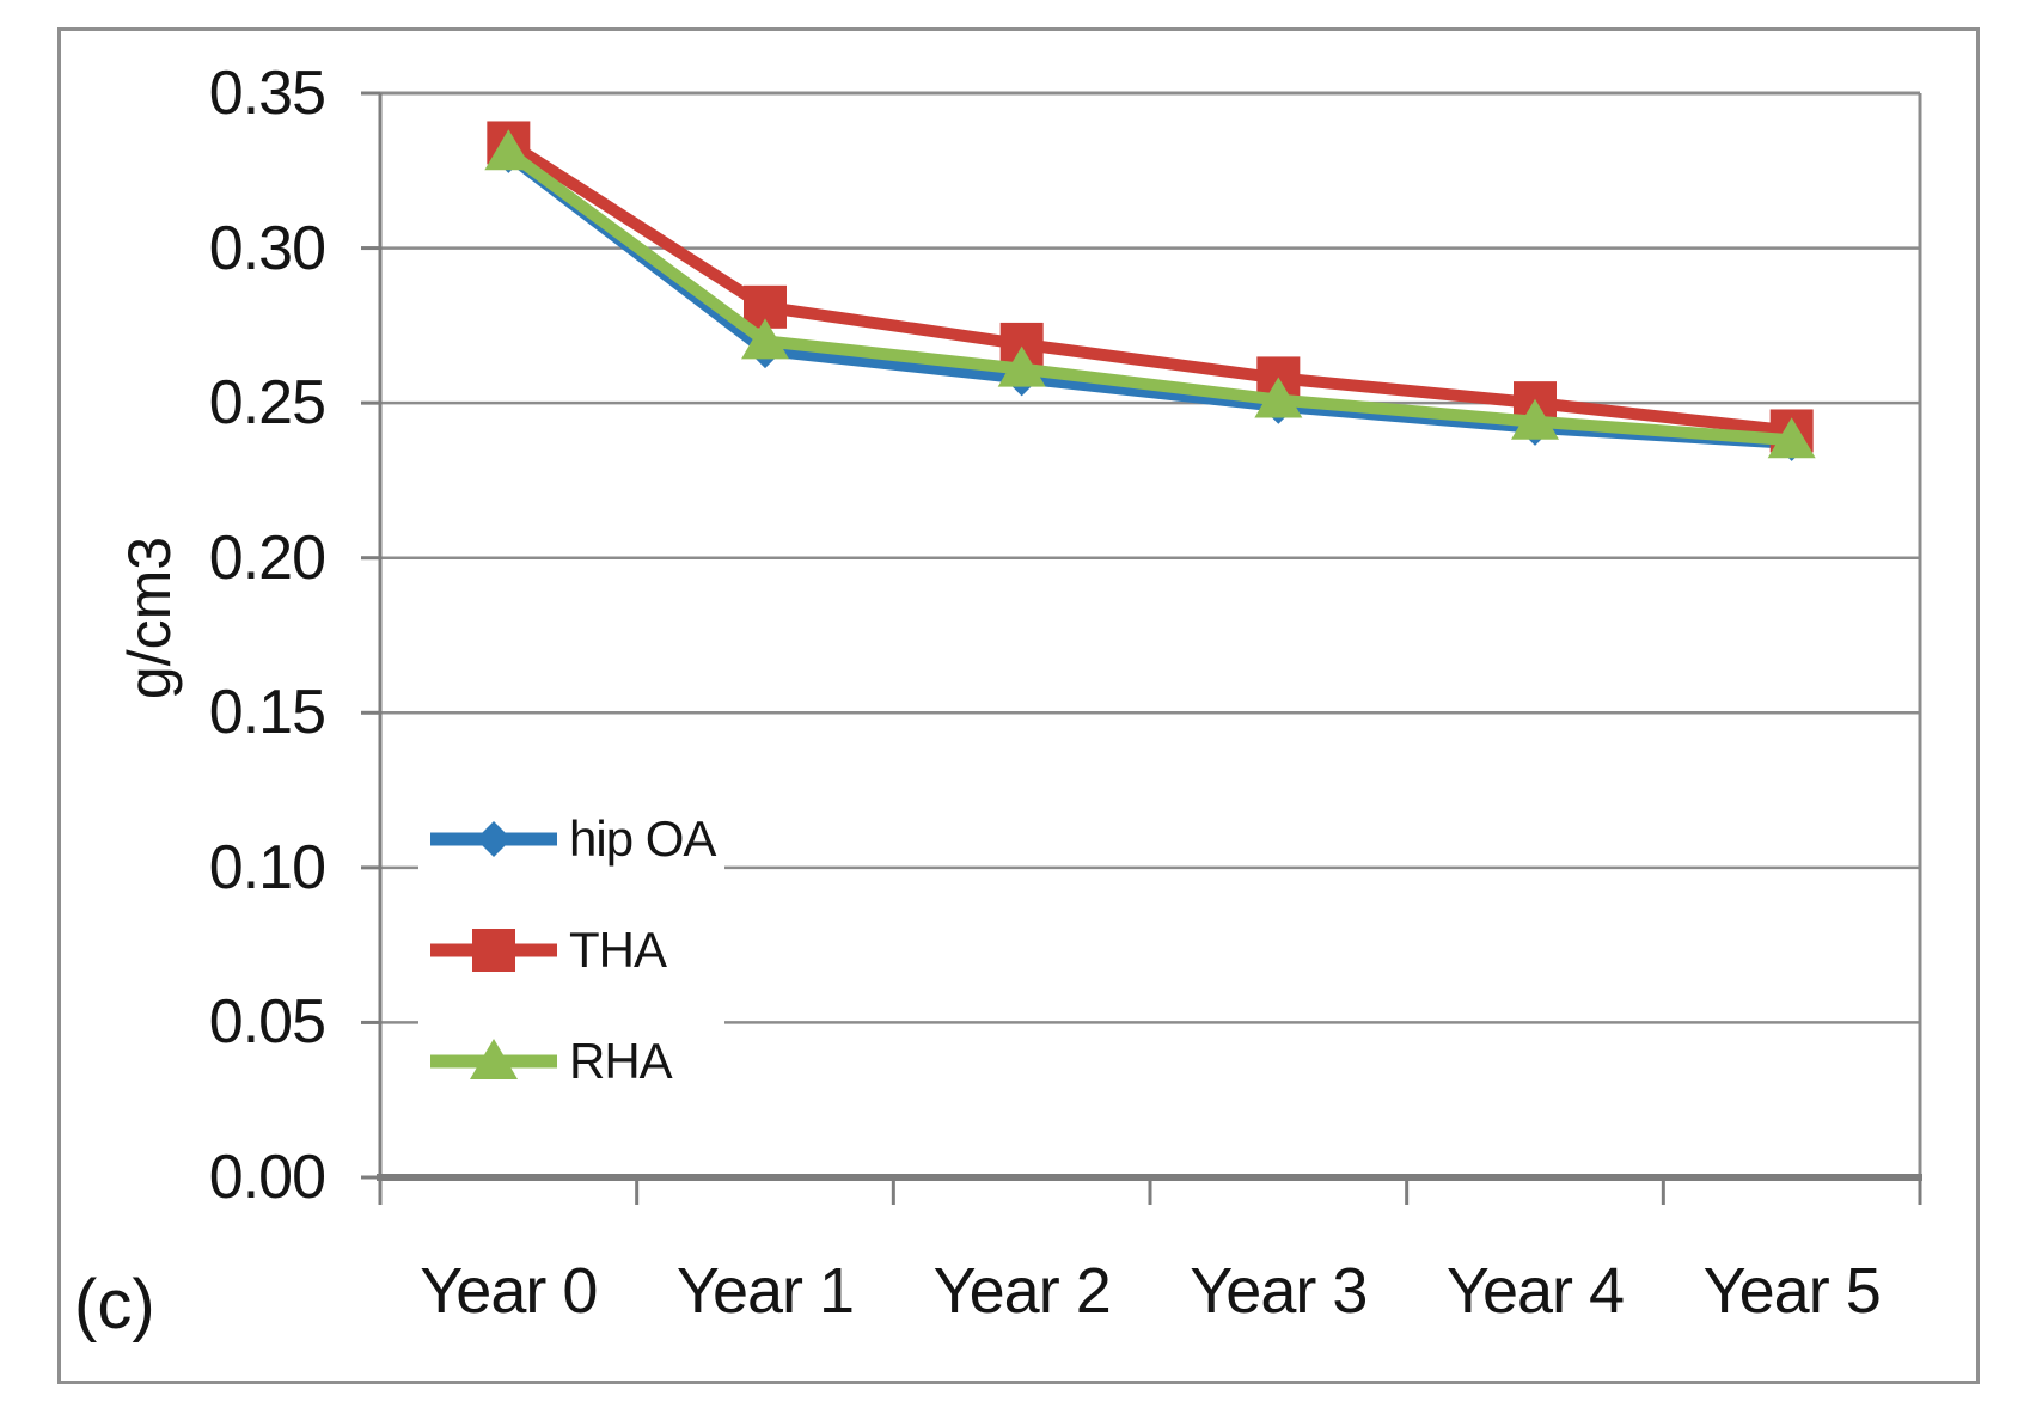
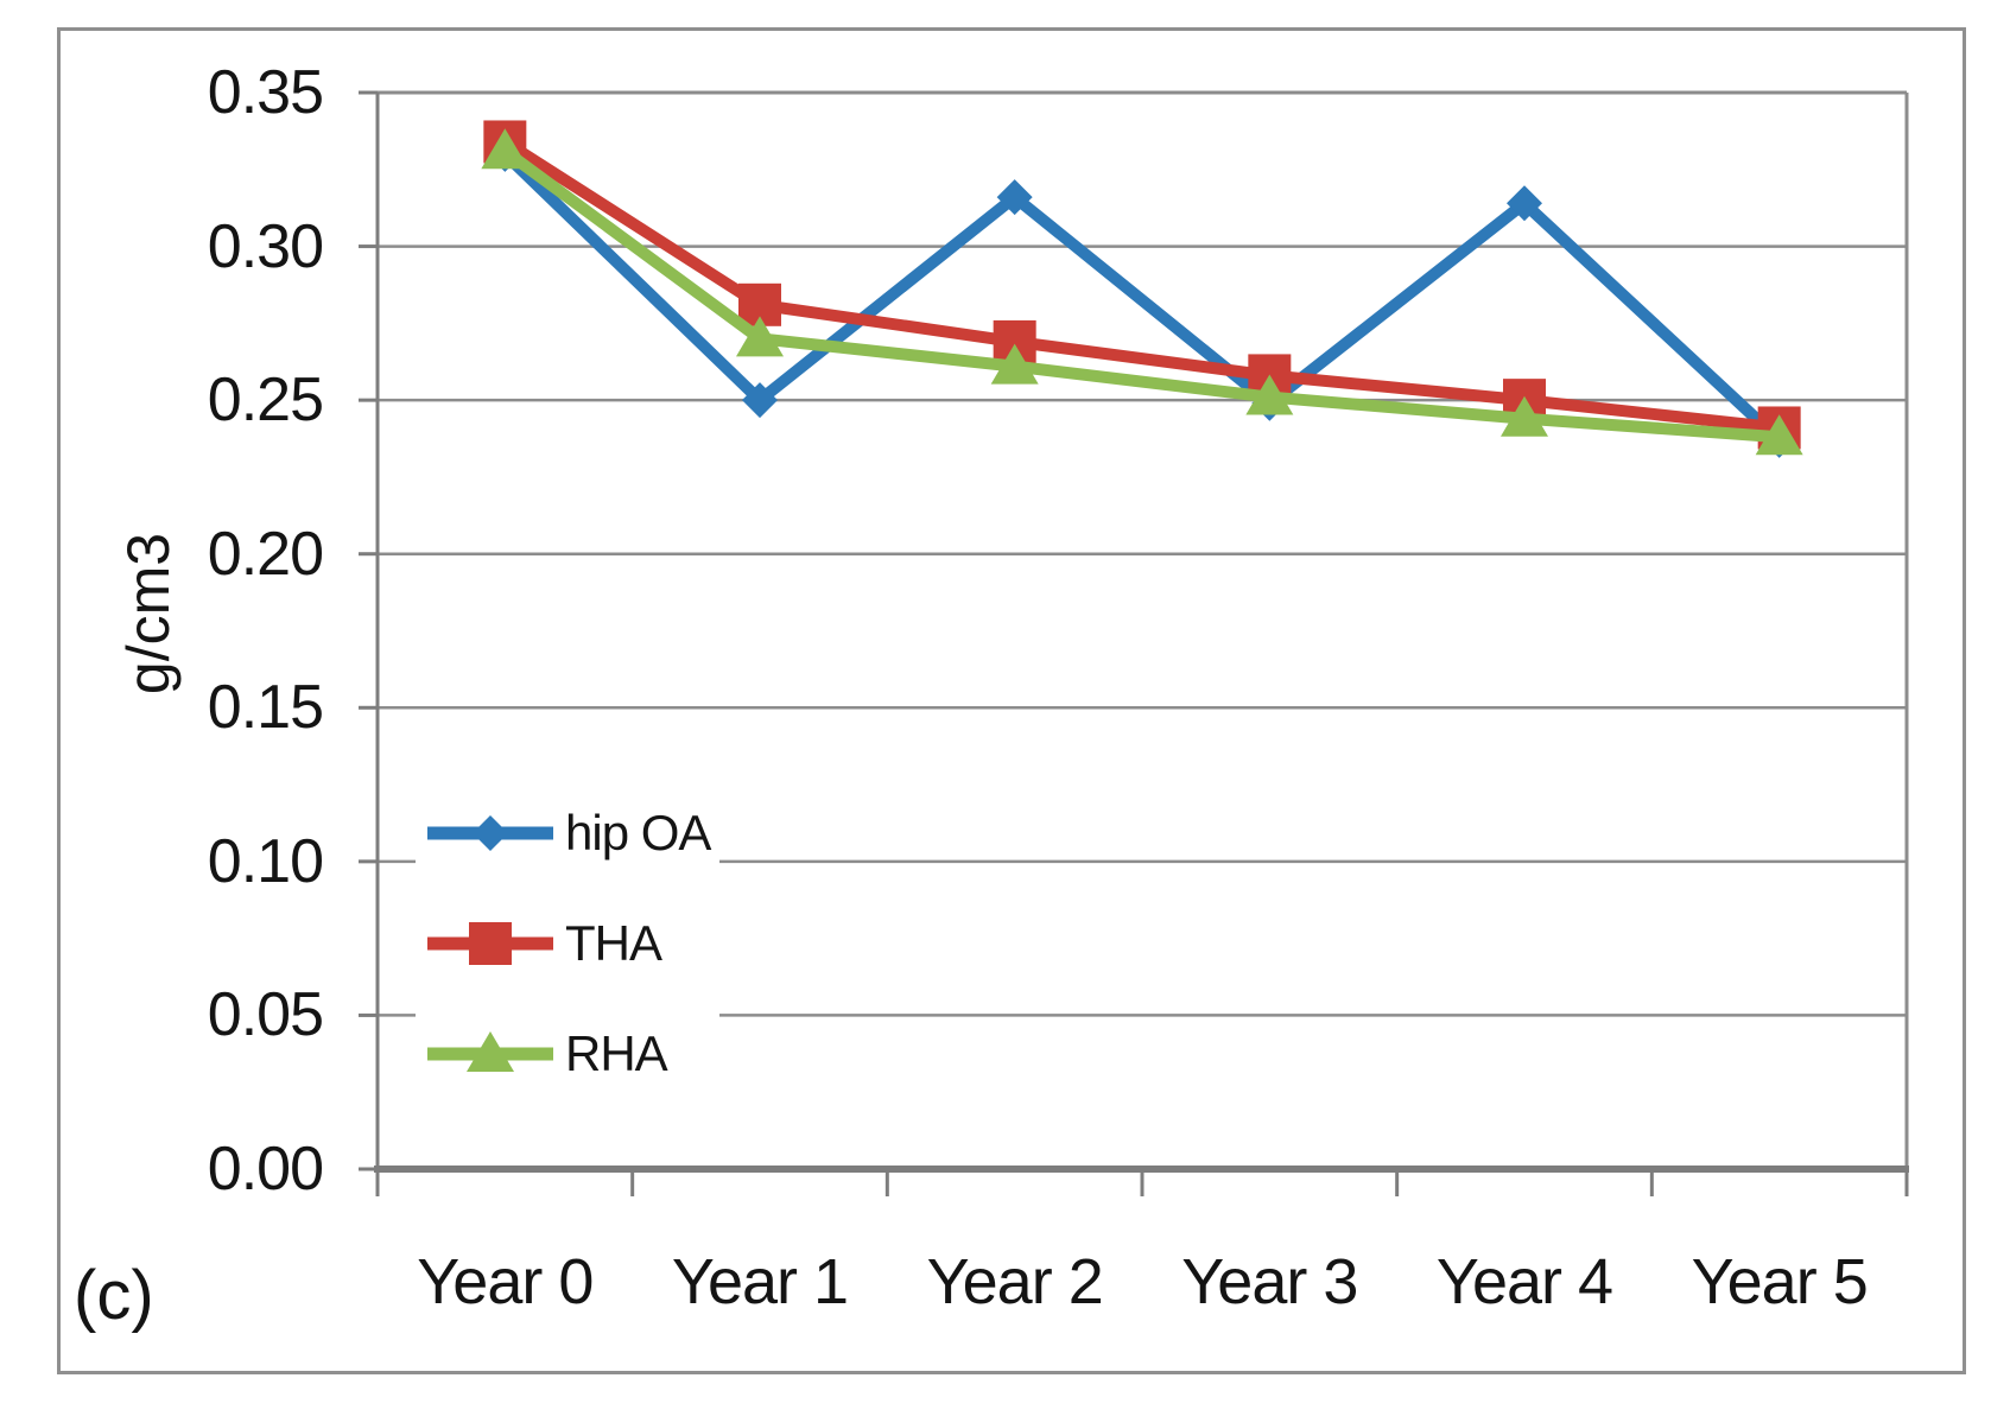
hip OA/Year 1: 0.267 -> 0.250
hip OA/Year 2: 0.258 -> 0.316
hip OA/Year 4: 0.242 -> 0.314
